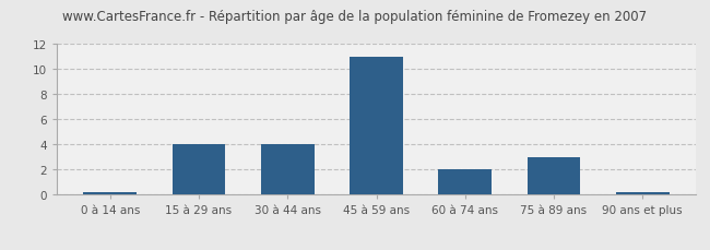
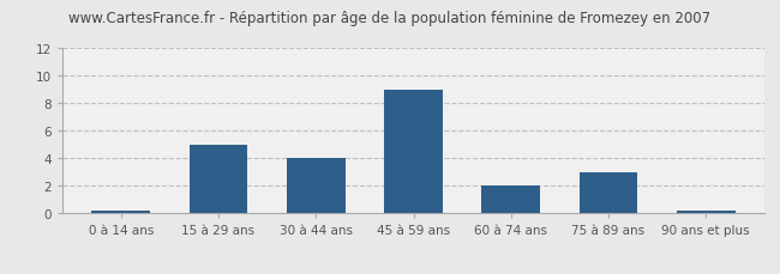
15 à 29 ans: 4.0 -> 5.0
45 à 59 ans: 11.0 -> 9.0
